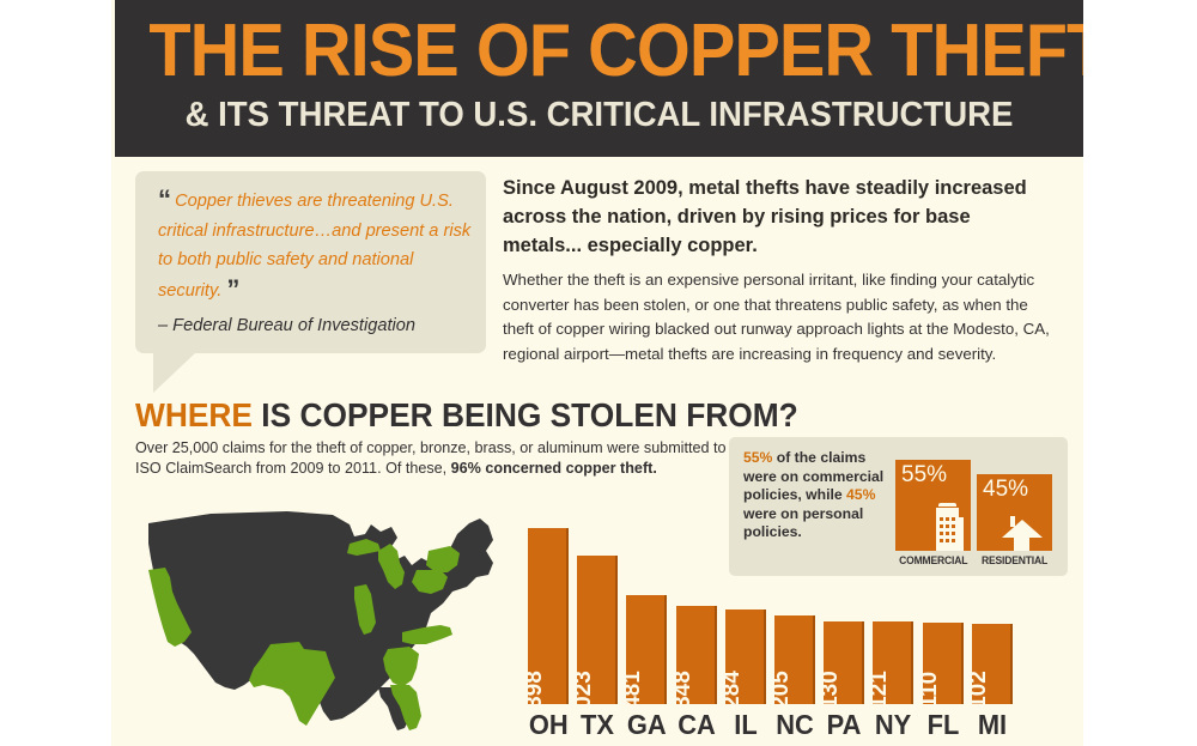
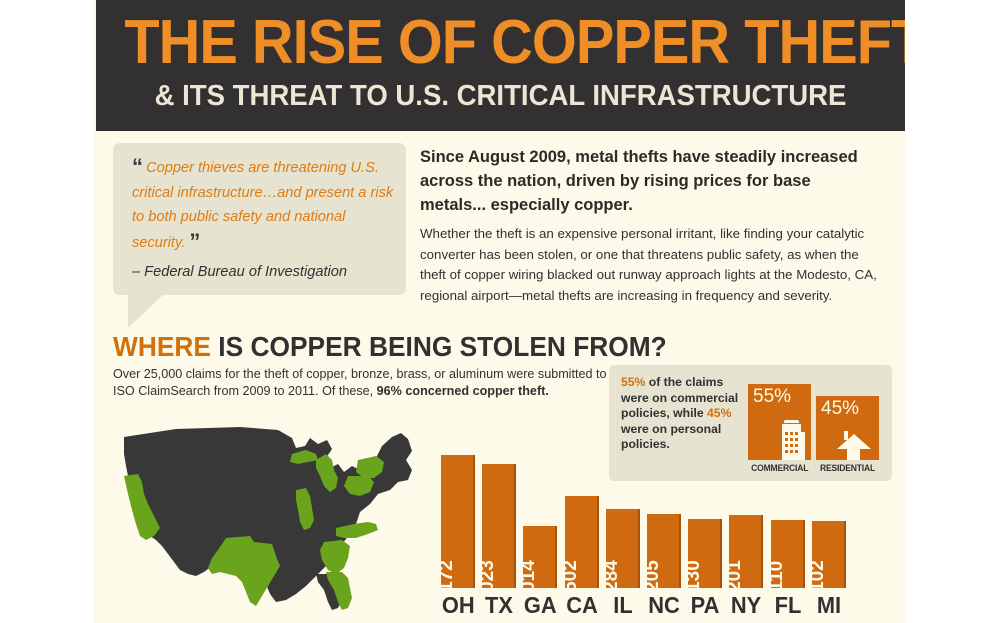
OH: 2,398 -> 2,172
GA: 1,481 -> 1,014
CA: 1,348 -> 1,502
NY: 1,121 -> 1,201
